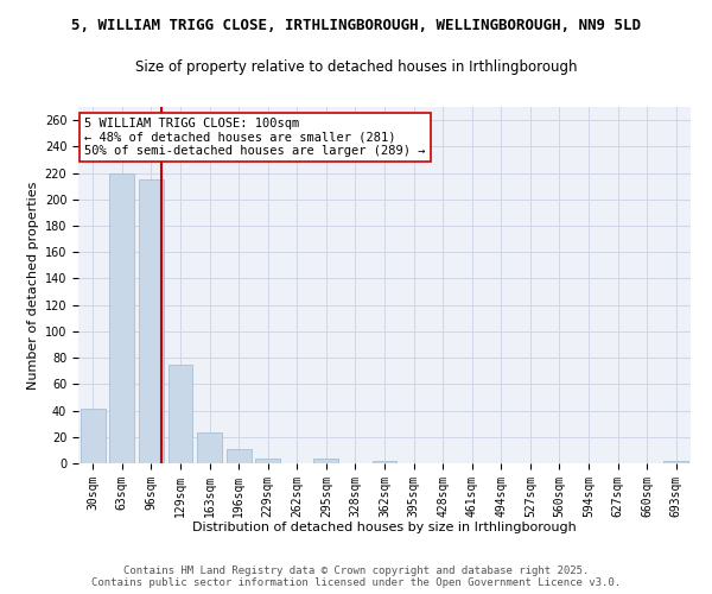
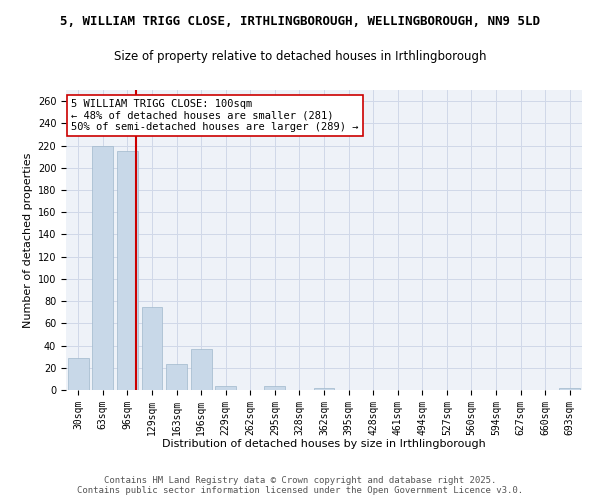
30sqm: 41 -> 29
196sqm: 11 -> 37
